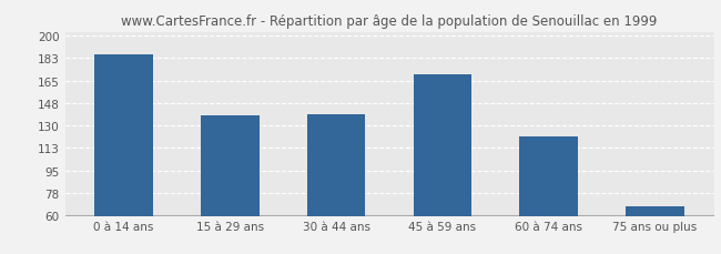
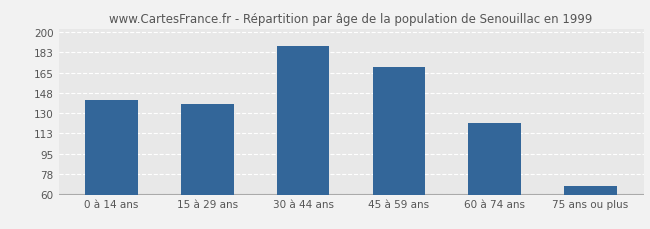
0 à 14 ans: 186 -> 142
30 à 44 ans: 139 -> 188
